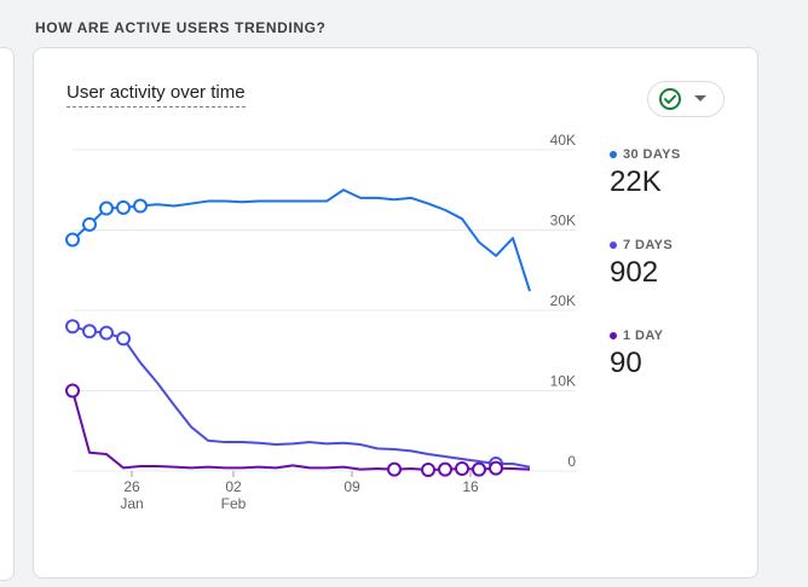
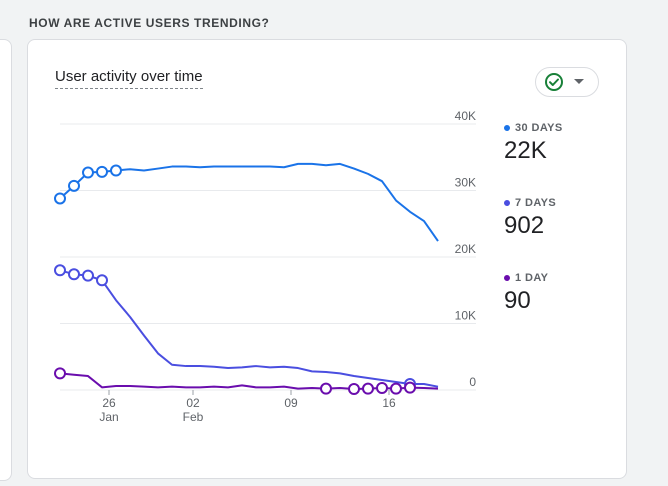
1 DAY/0: 10K -> 2K
30 DAYS/16: 35K -> 34K
30 DAYS/26: 29K -> 25K
